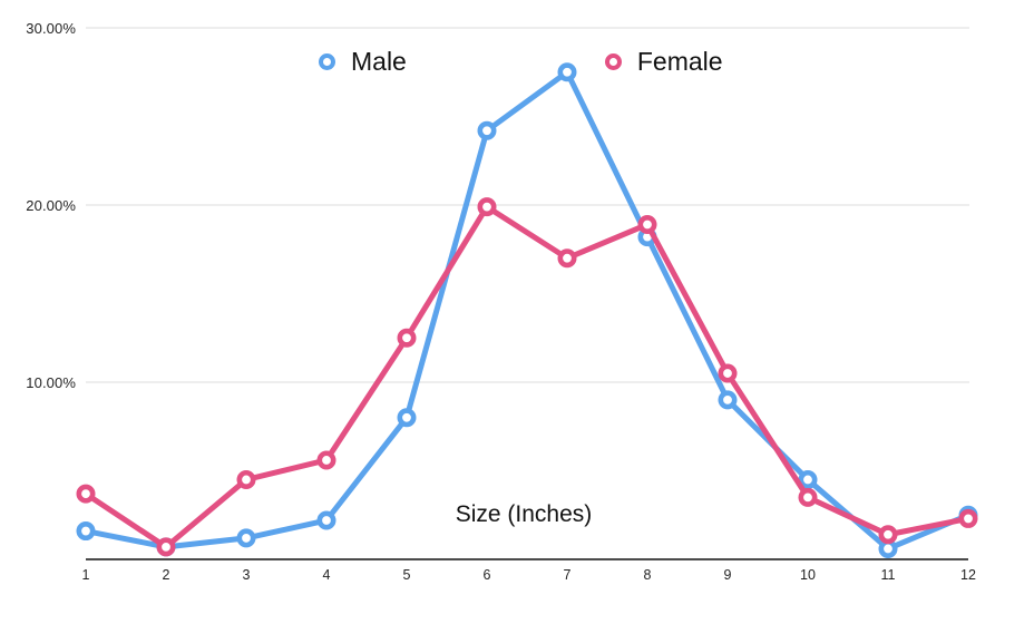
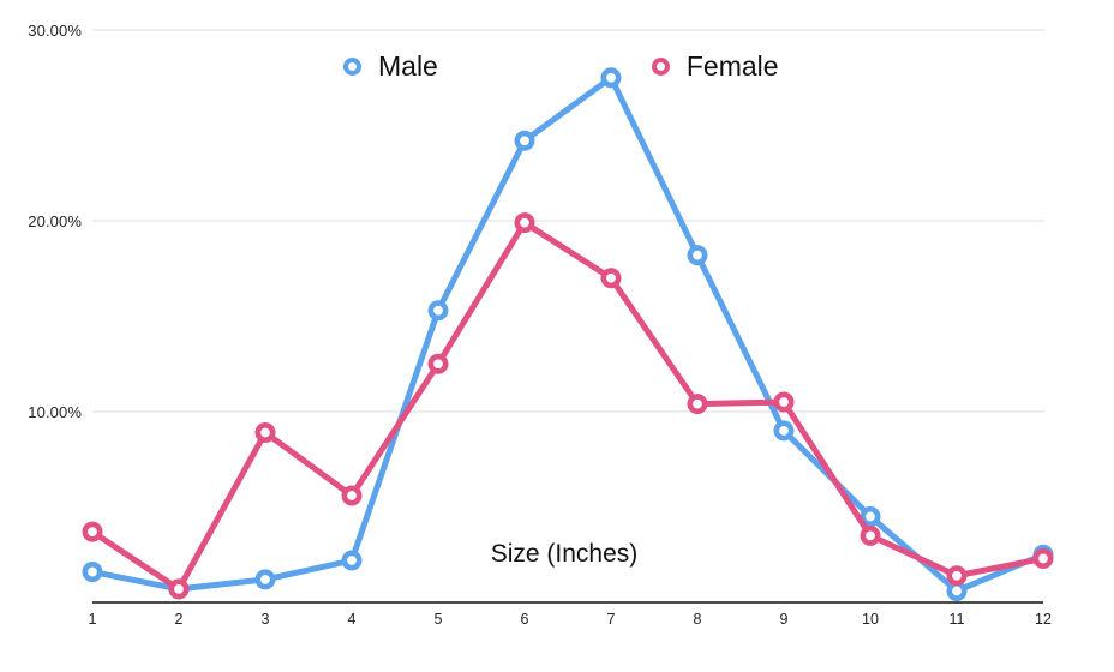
Female/3: 4.5% -> 8.9%
Male/5: 8.0% -> 15.3%
Female/8: 18.9% -> 10.4%
